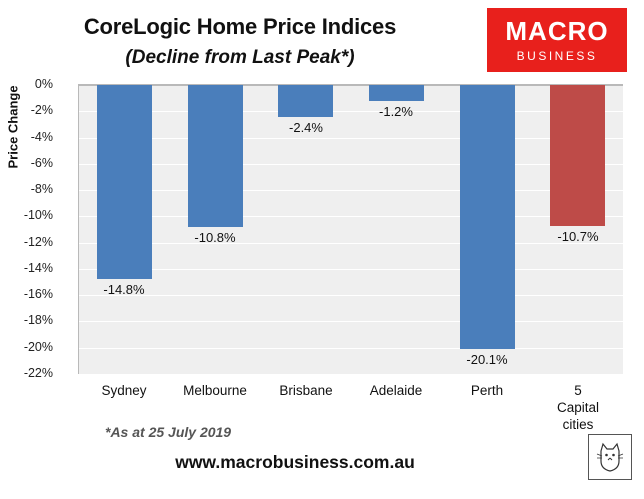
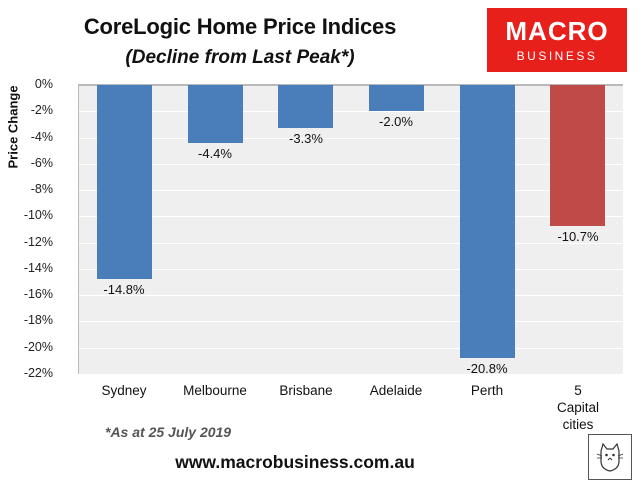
Melbourne: -10.8% -> -4.4%
Brisbane: -2.4% -> -3.3%
Adelaide: -1.2% -> -2.0%
Perth: -20.1% -> -20.8%
